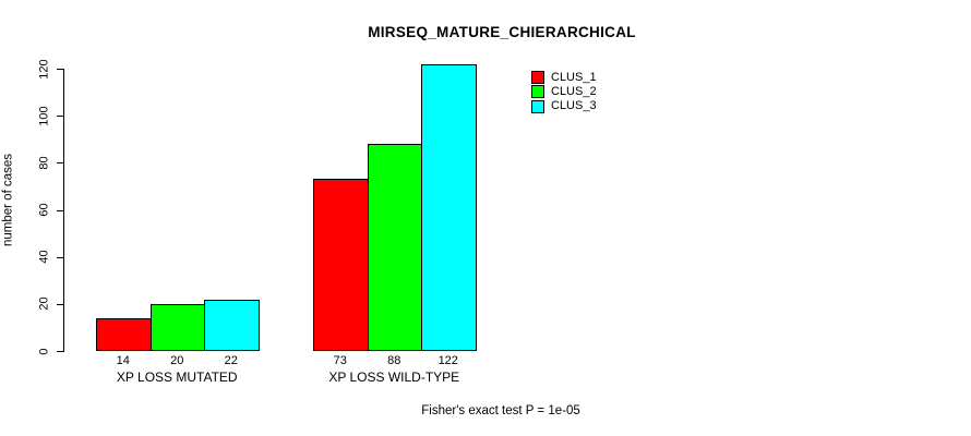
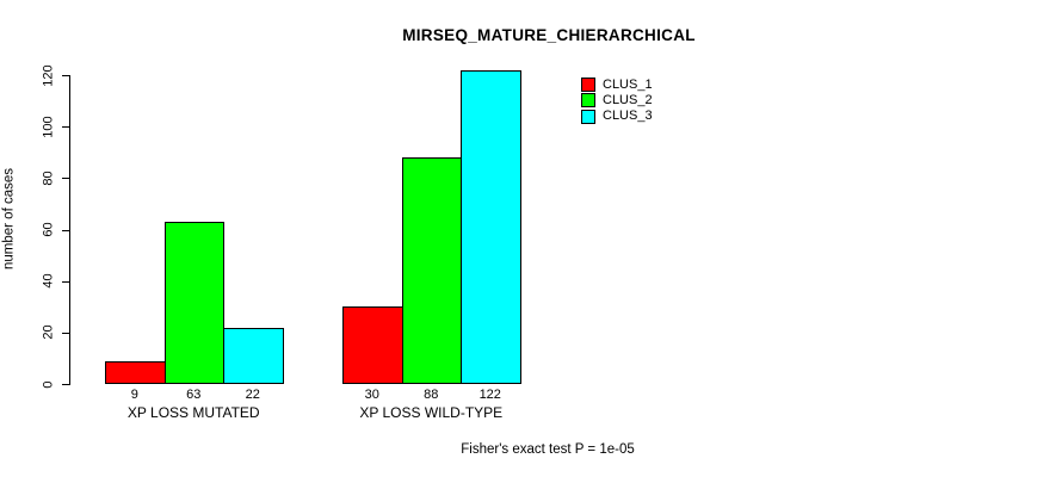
CLUS_1/XP LOSS MUTATED: 14 -> 9
CLUS_2/XP LOSS MUTATED: 20 -> 63
CLUS_1/XP LOSS WILD-TYPE: 73 -> 30
